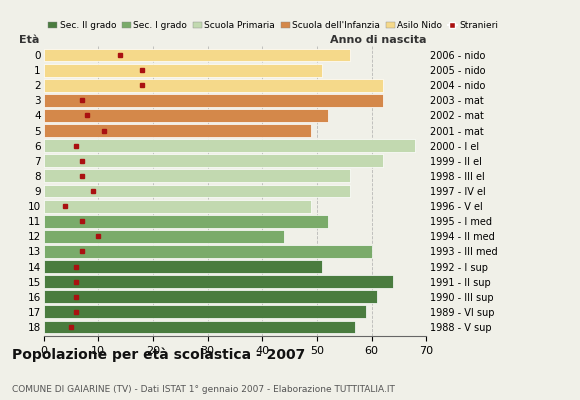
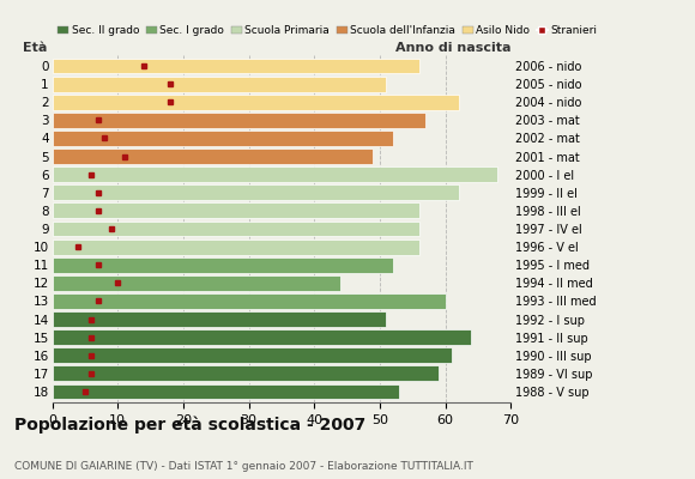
3: 62 -> 57
10: 49 -> 56
18: 57 -> 53
